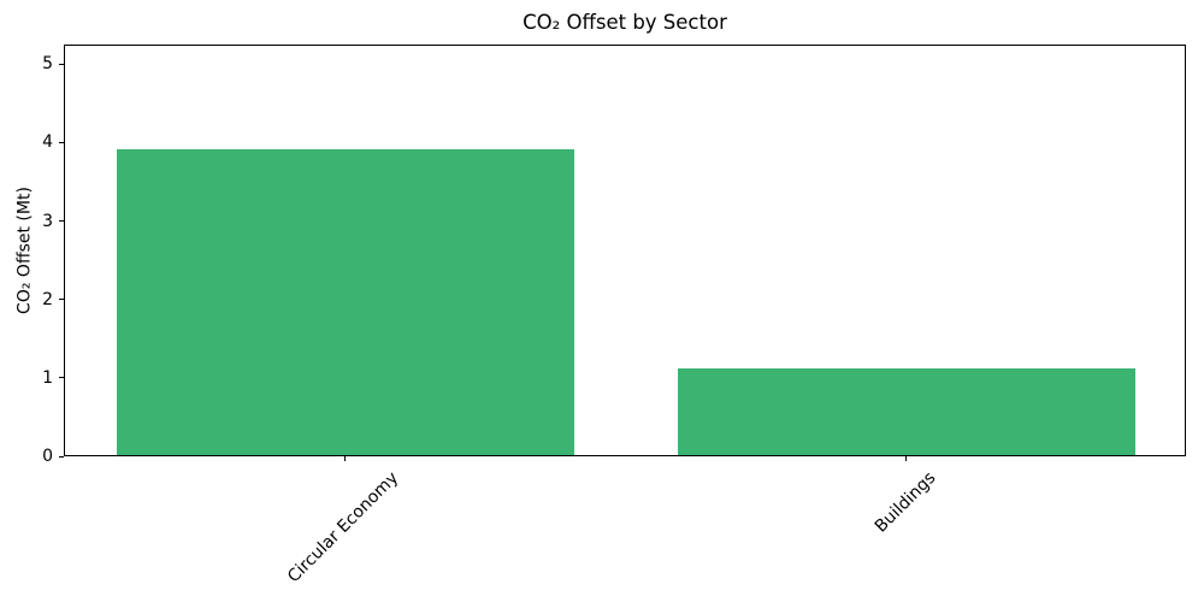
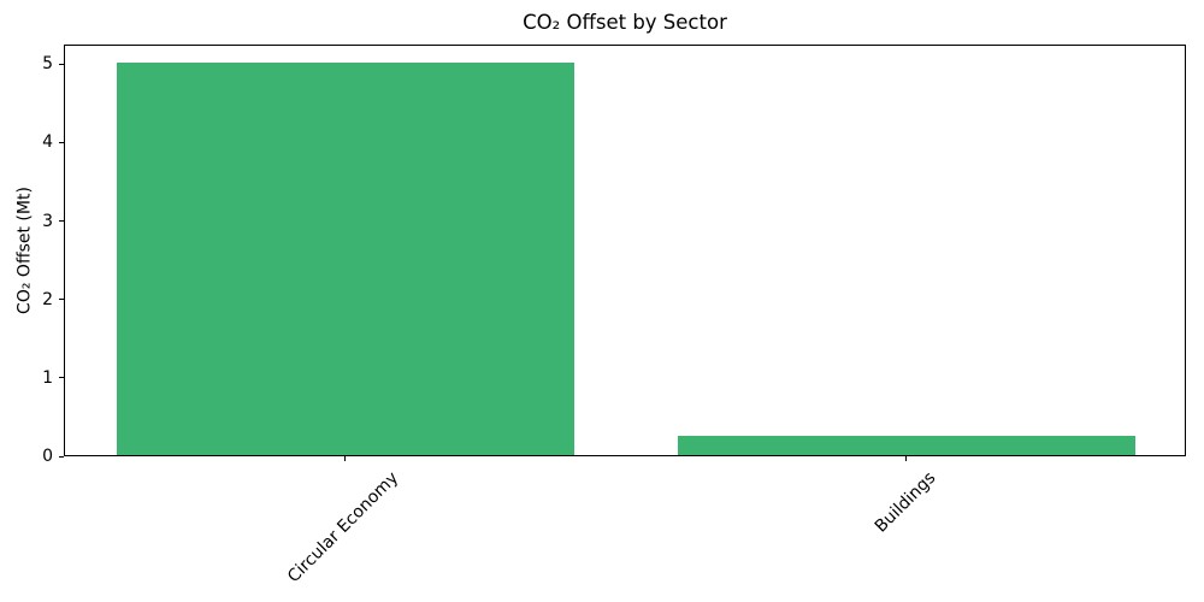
Circular Economy: 3.9 -> 5.0
Buildings: 1.1 -> 0.2
